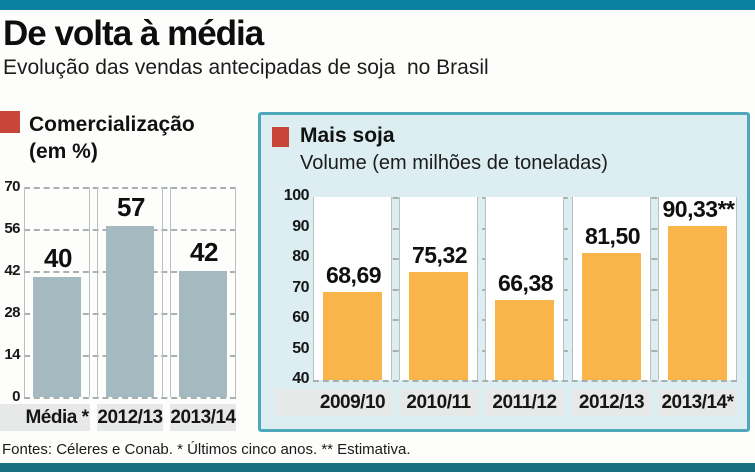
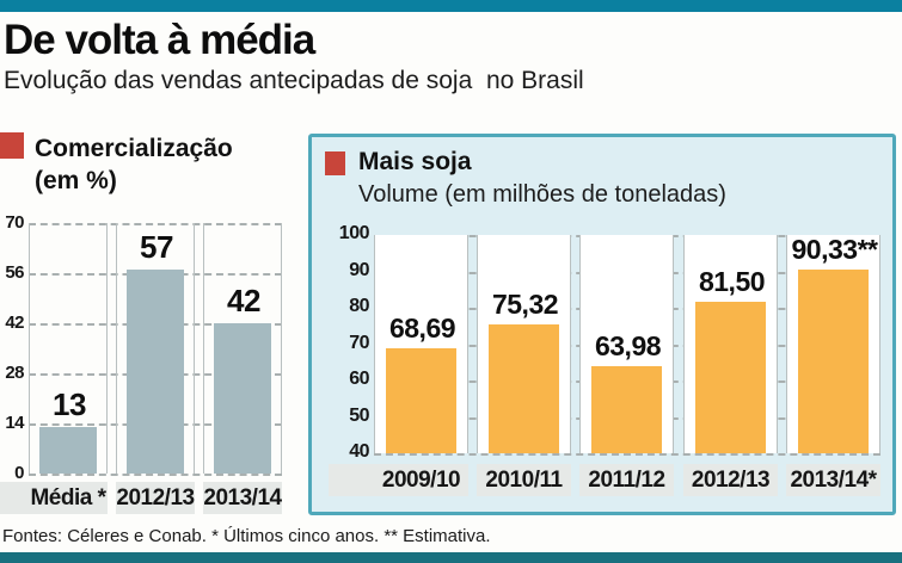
Comercialização/Média *: 40 -> 13
Mais soja/2011/12: 66,38 -> 63,98
